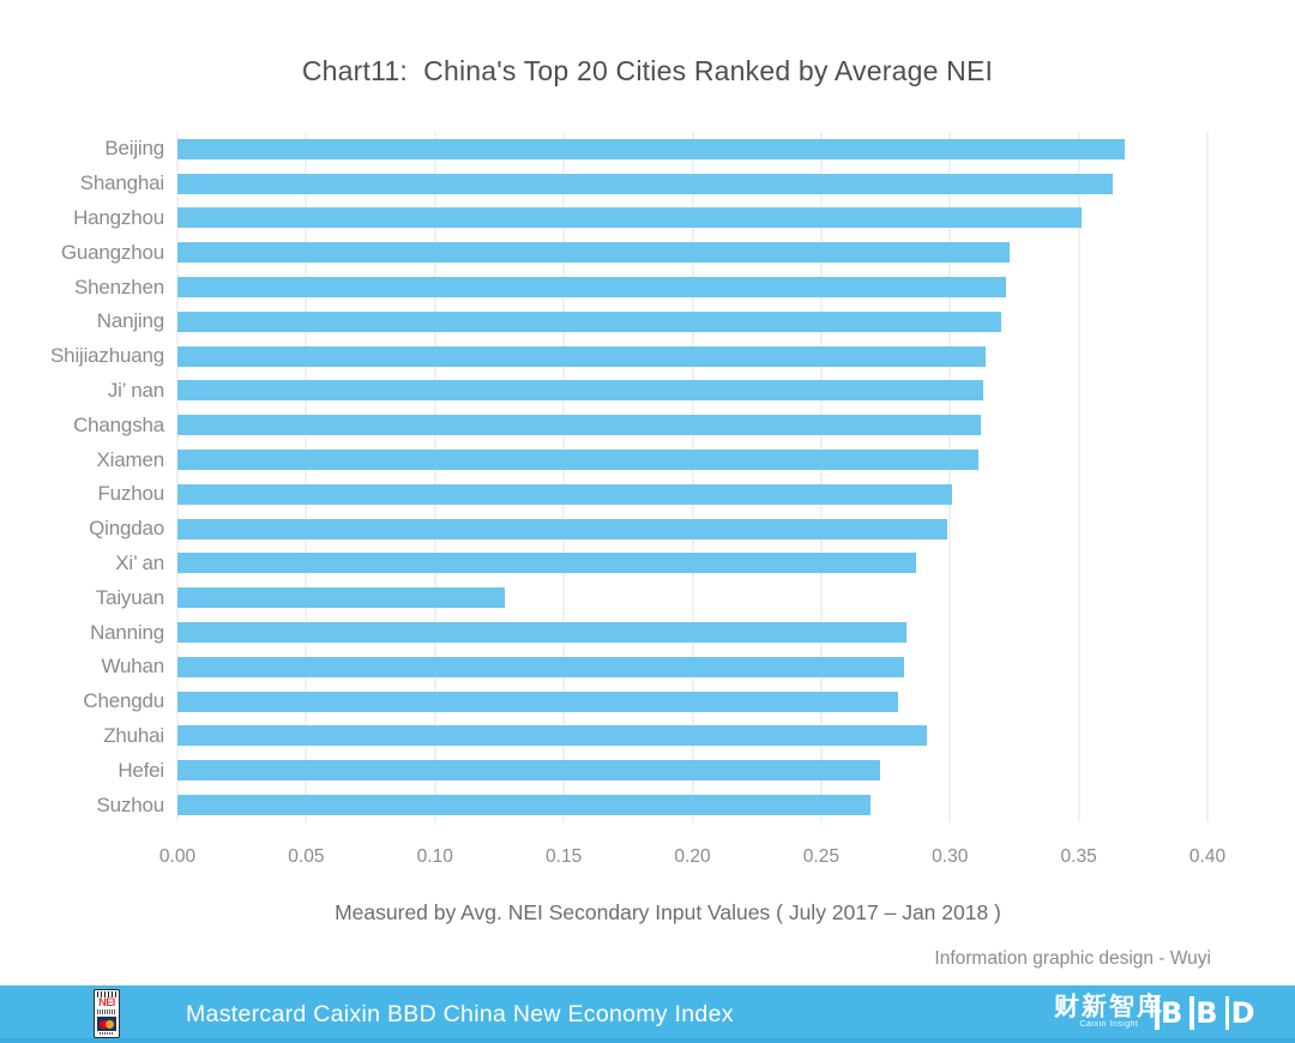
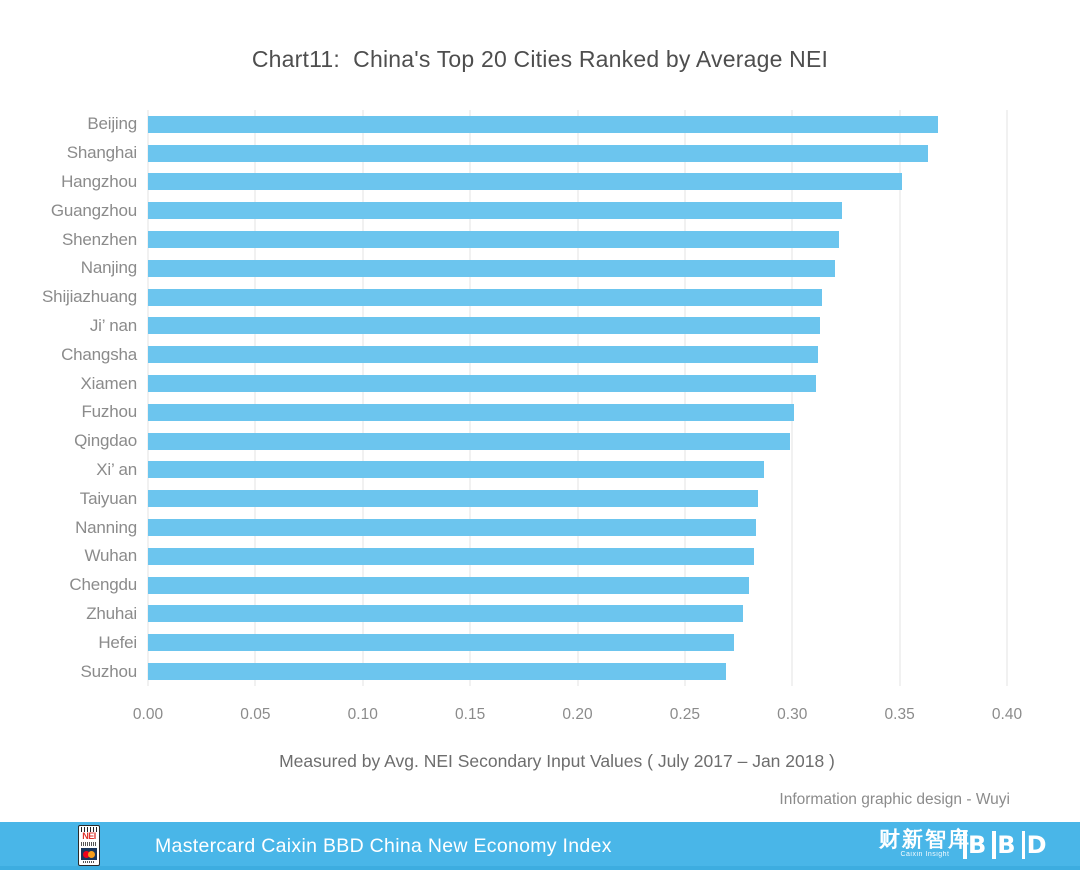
Taiyuan: 0.127 -> 0.284
Zhuhai: 0.291 -> 0.277
